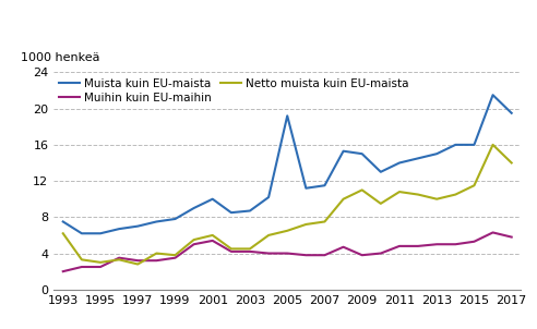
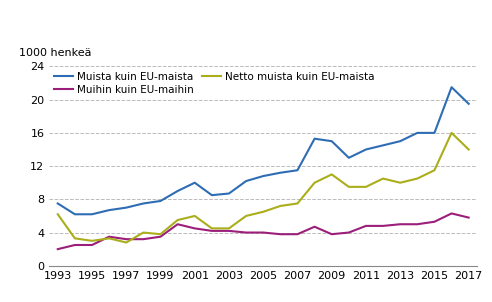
Muihin kuin EU-maihin/2001: 5.4 -> 4.5
Muista kuin EU-maista/2005: 19.2 -> 10.8
Netto muista kuin EU-maista/2011: 10.8 -> 9.5
